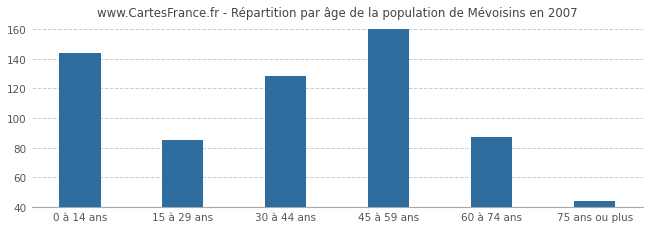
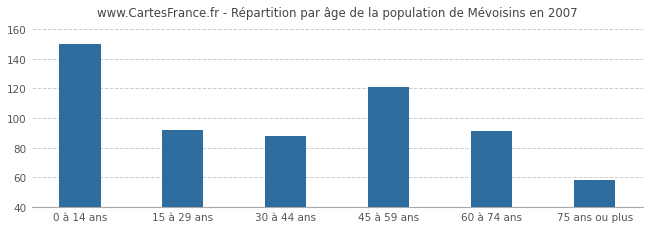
0 à 14 ans: 144 -> 150
15 à 29 ans: 85 -> 92
30 à 44 ans: 128 -> 88
45 à 59 ans: 160 -> 121
60 à 74 ans: 87 -> 91
75 ans ou plus: 44 -> 58
